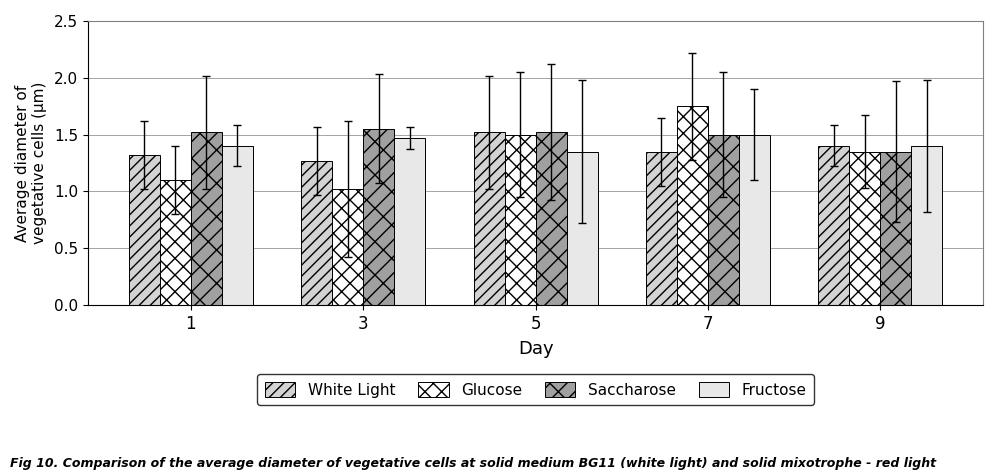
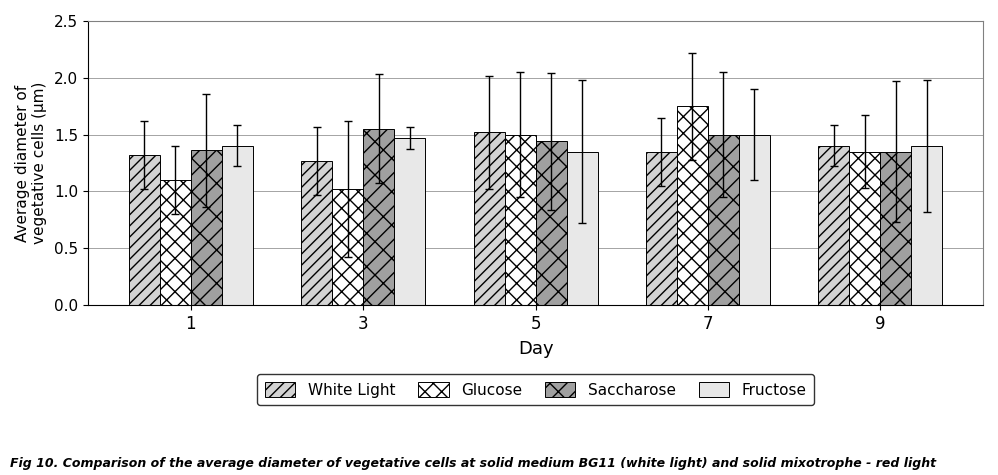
Saccharose/1: 1.52 -> 1.36
Saccharose/5: 1.52 -> 1.44
